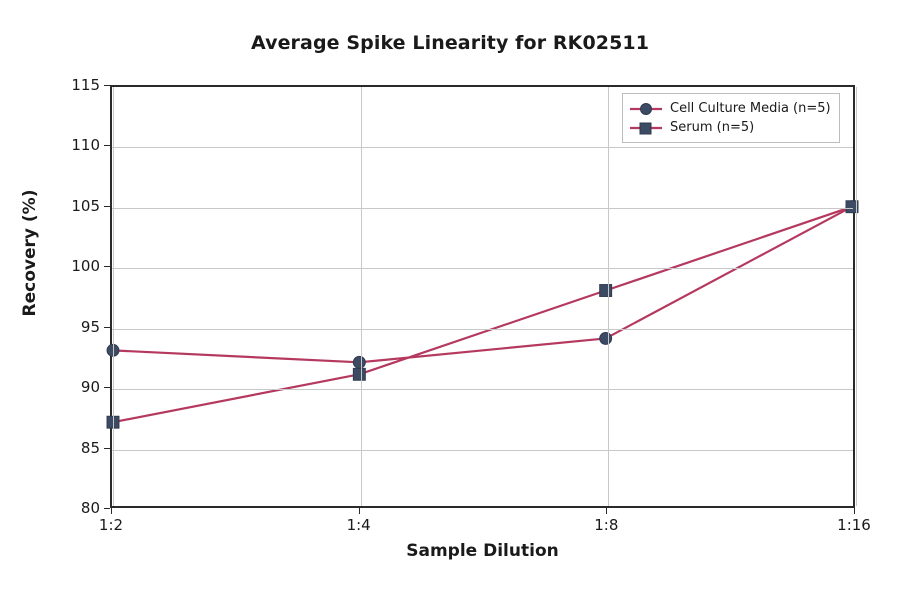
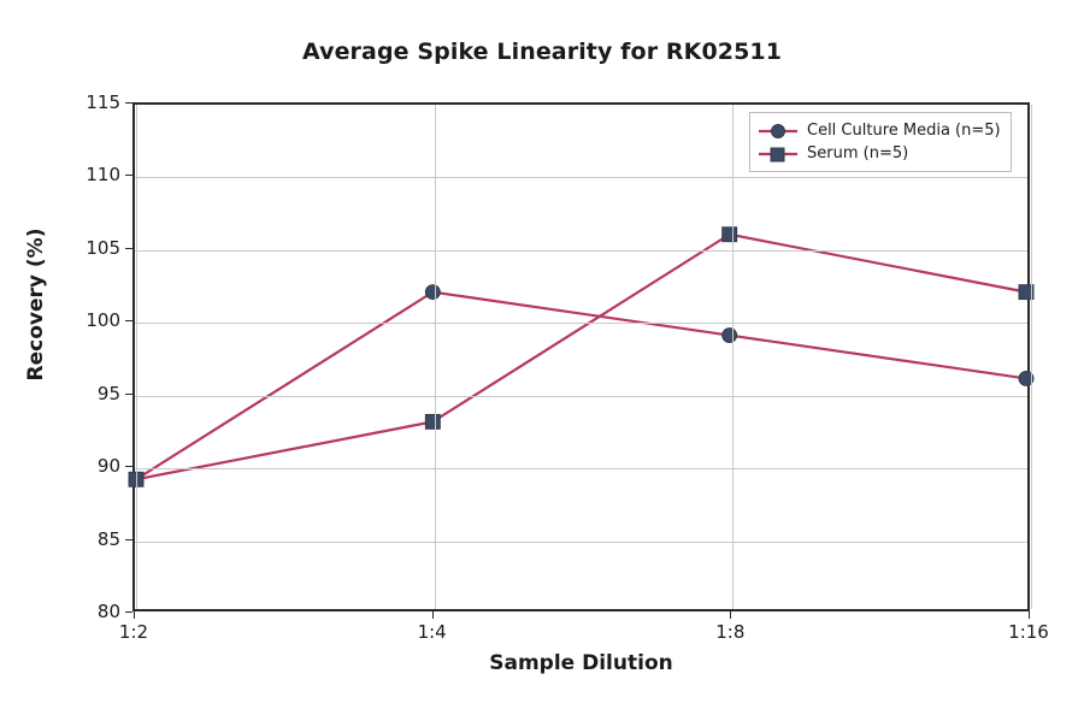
Cell Culture Media (n=5)/1:2: 93 -> 89
Serum (n=5)/1:2: 87 -> 89
Cell Culture Media (n=5)/1:4: 92 -> 102
Serum (n=5)/1:4: 91 -> 93
Cell Culture Media (n=5)/1:8: 94 -> 99
Serum (n=5)/1:8: 98 -> 106
Cell Culture Media (n=5)/1:16: 105 -> 96
Serum (n=5)/1:16: 105 -> 102
